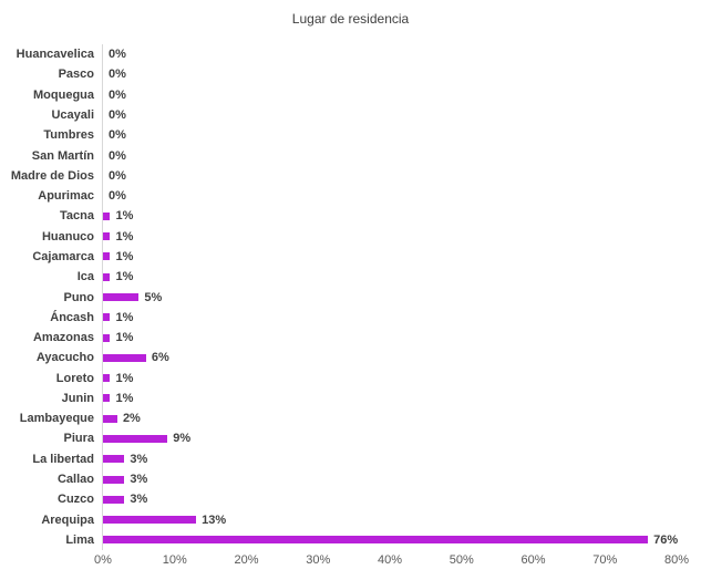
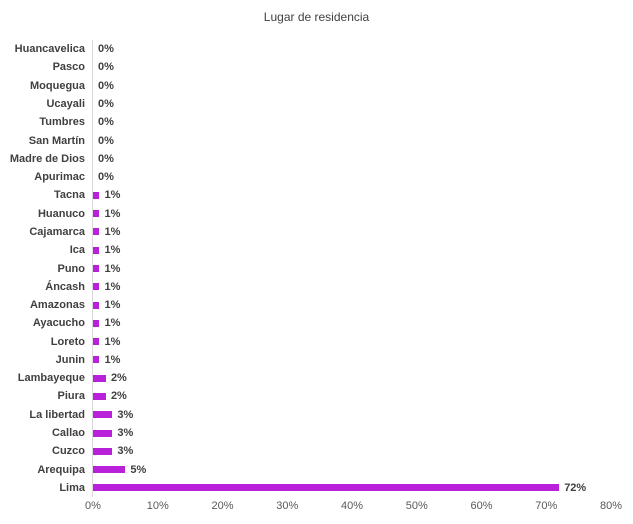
Puno: 5% -> 1%
Ayacucho: 6% -> 1%
Piura: 9% -> 2%
Arequipa: 13% -> 5%
Lima: 76% -> 72%
